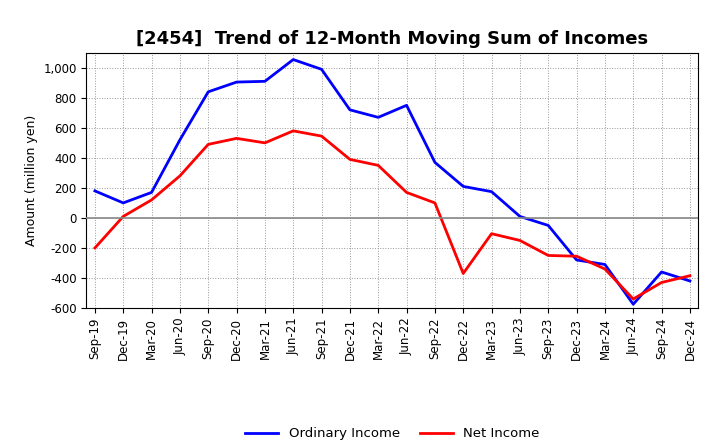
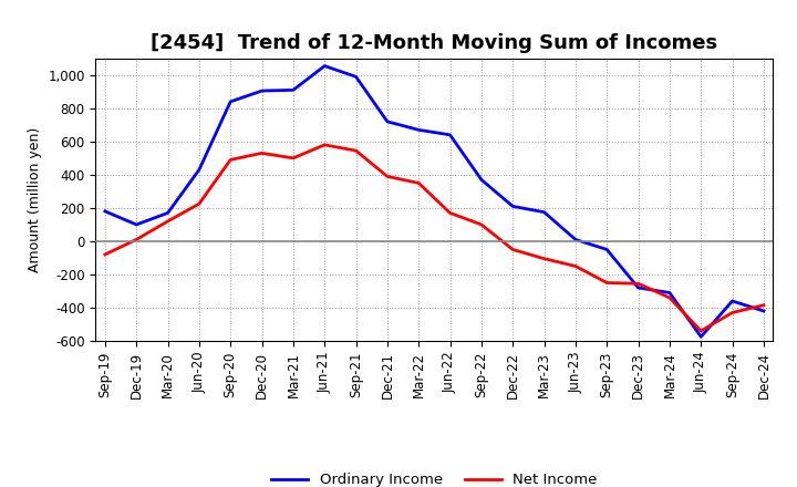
Net Income/Sep-19: -200 -> -80
Ordinary Income/Jun-20: 520 -> 430
Net Income/Jun-20: 280 -> 220
Ordinary Income/Jun-22: 750 -> 640
Net Income/Dec-22: -370 -> -50
